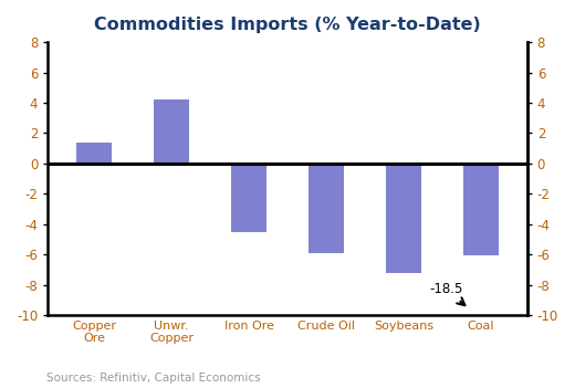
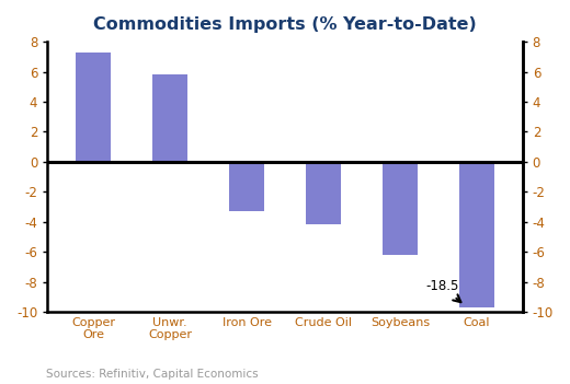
Copper Ore: 1.4 -> 7.3
Unwr. Copper: 4.2 -> 5.8
Iron Ore: -4.5 -> -3.3
Crude Oil: -5.9 -> -4.2
Soybeans: -7.2 -> -6.2
Coal: -6.1 -> -9.7
